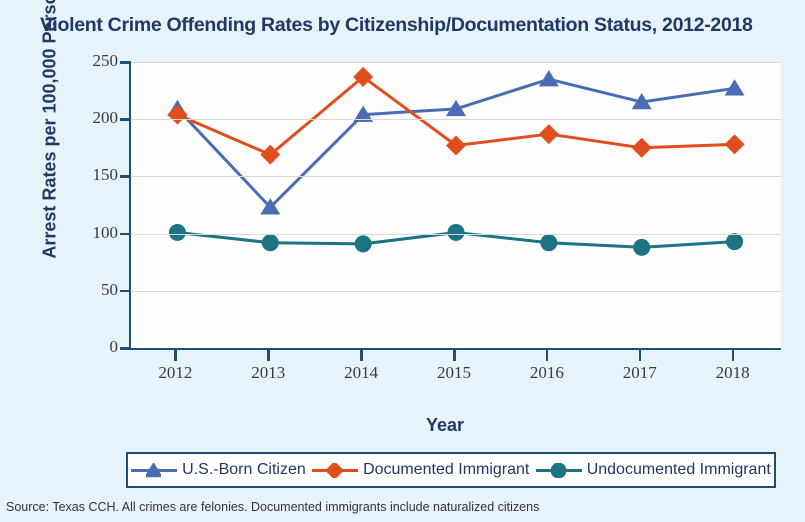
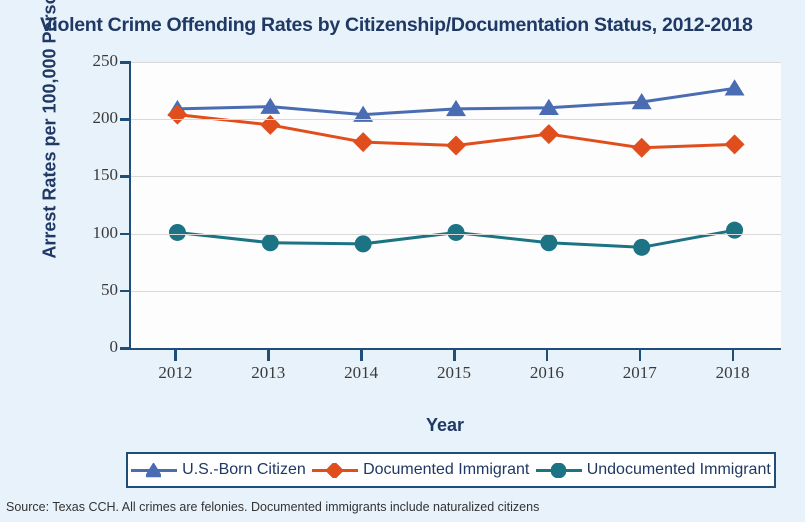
U.S.-Born Citizen/2013: 123 -> 211
Documented Immigrant/2013: 169 -> 195
Documented Immigrant/2014: 237 -> 180
U.S.-Born Citizen/2016: 235 -> 210
Undocumented Immigrant/2018: 93 -> 103
